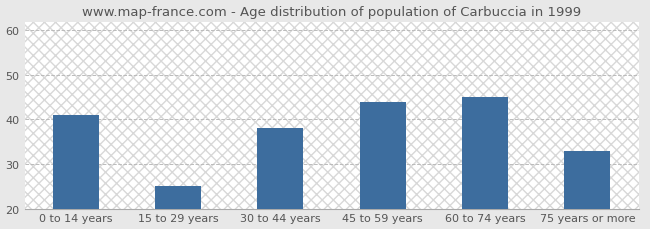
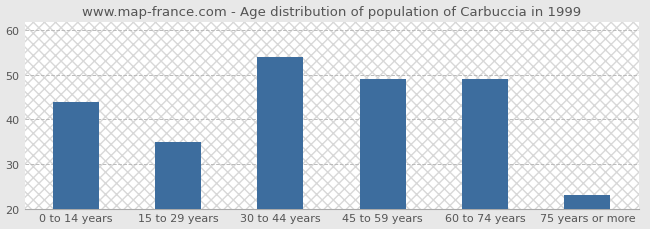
0 to 14 years: 41 -> 44
15 to 29 years: 25 -> 35
30 to 44 years: 38 -> 54
45 to 59 years: 44 -> 49
60 to 74 years: 45 -> 49
75 years or more: 33 -> 23
